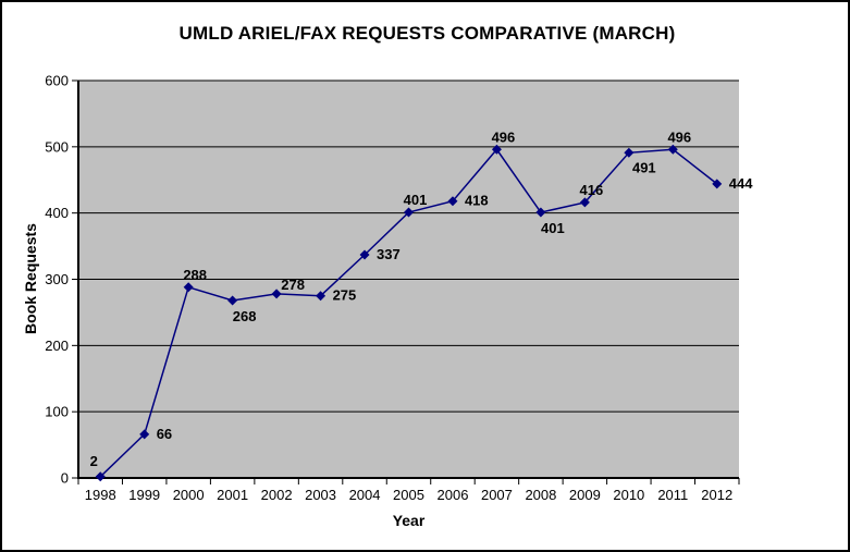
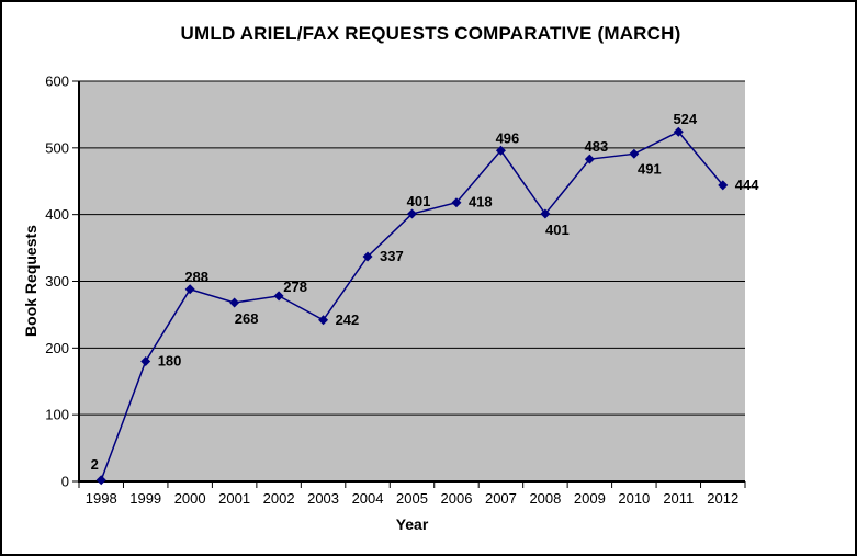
1999: 66 -> 180
2003: 275 -> 242
2009: 416 -> 483
2011: 496 -> 524
